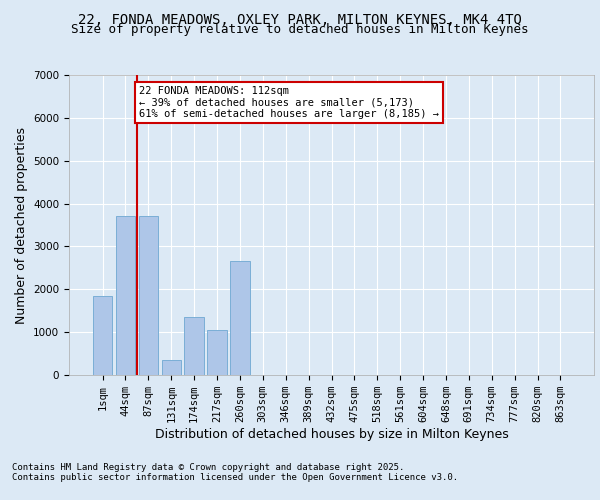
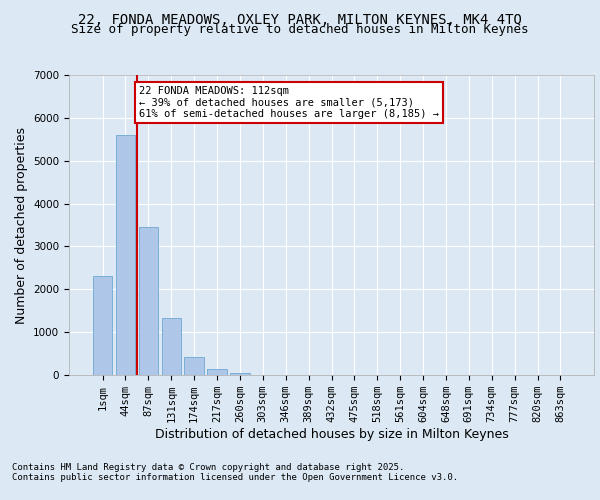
1sqm: 1850 -> 2300
44sqm: 3700 -> 5600
87sqm: 3700 -> 3450
131sqm: 350 -> 1320
174sqm: 1350 -> 420
217sqm: 1050 -> 130
260sqm: 2650 -> 50
